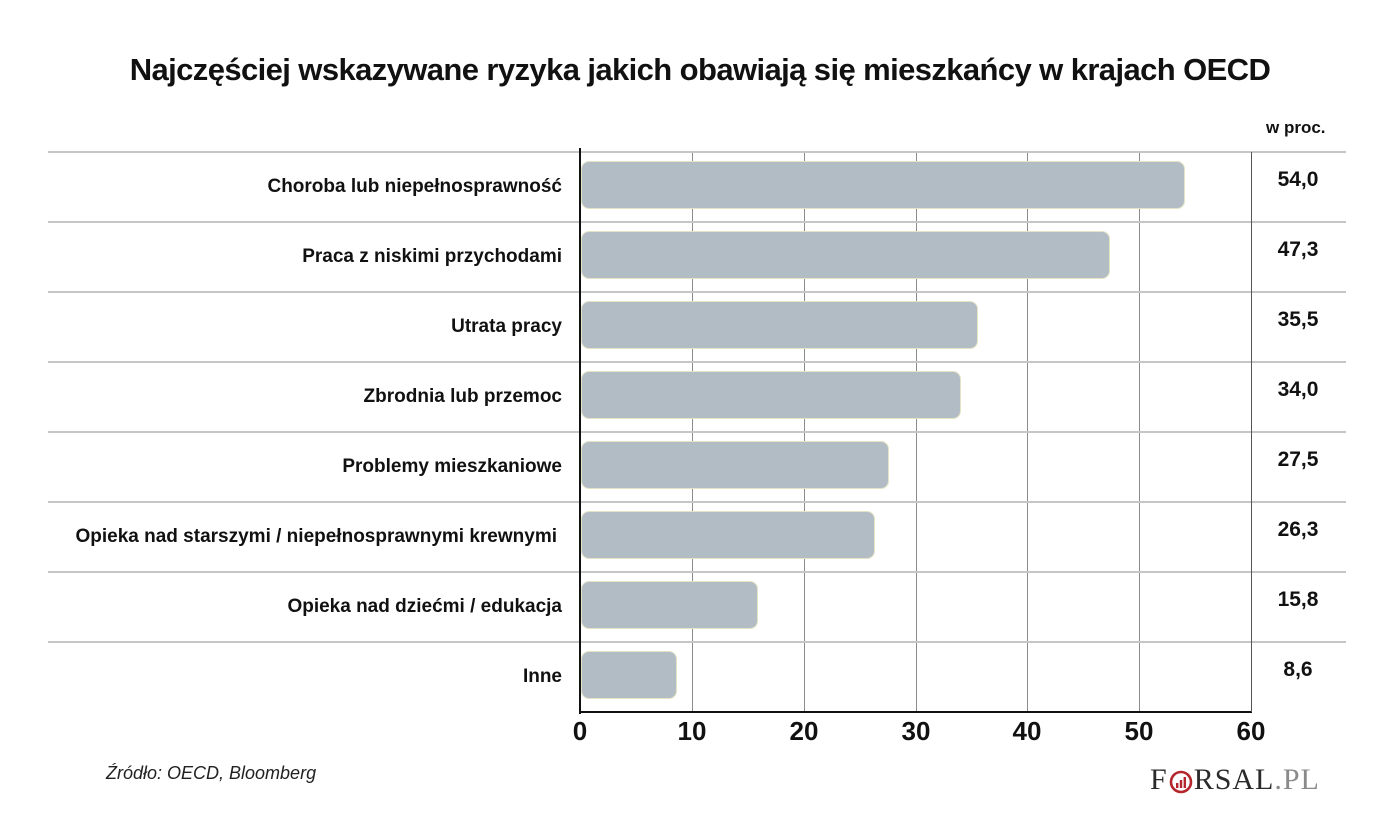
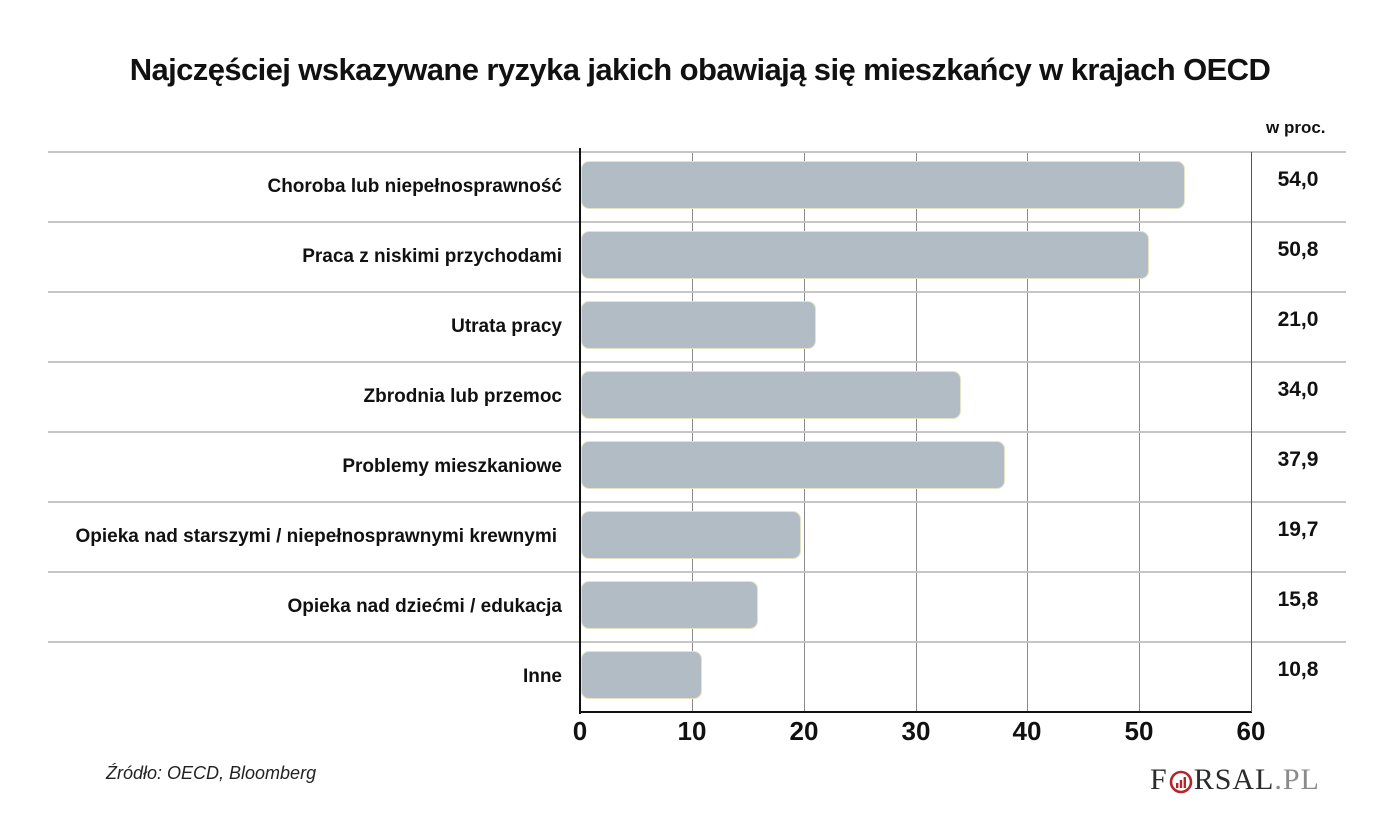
Praca z niskimi przychodami: 47,3 -> 50,8
Utrata pracy: 35,5 -> 21,0
Problemy mieszkaniowe: 27,5 -> 37,9
Opieka nad starszymi / niepełnosprawnymi krewnymi: 26,3 -> 19,7
Inne: 8,6 -> 10,8
